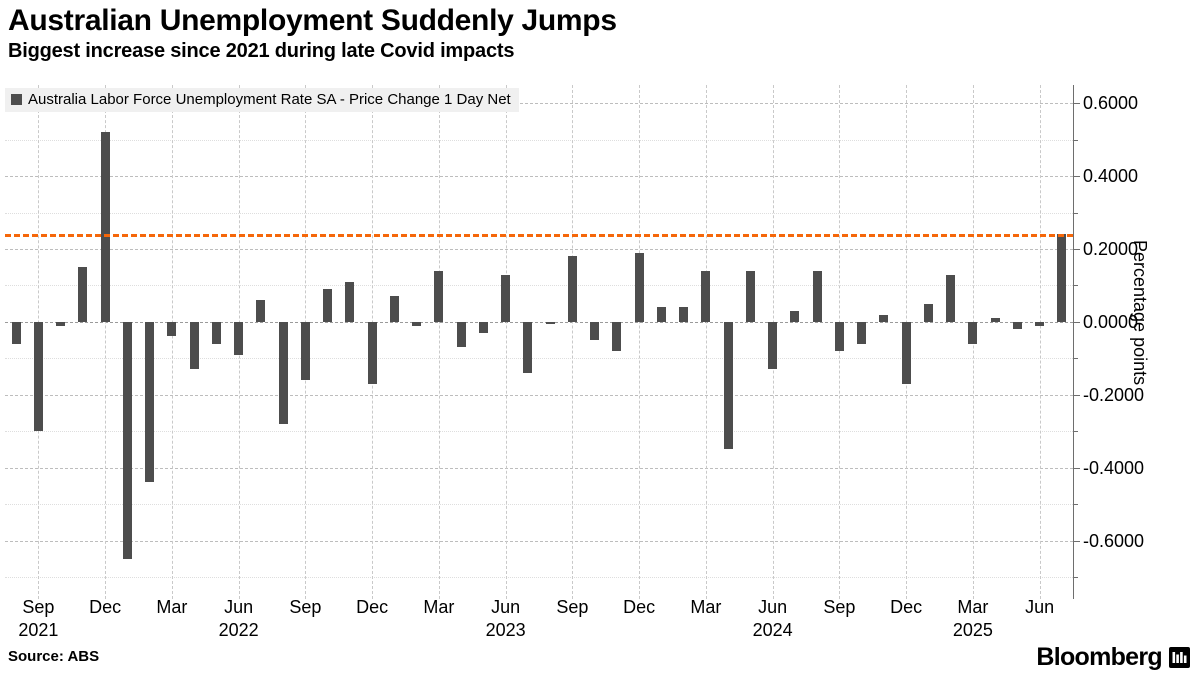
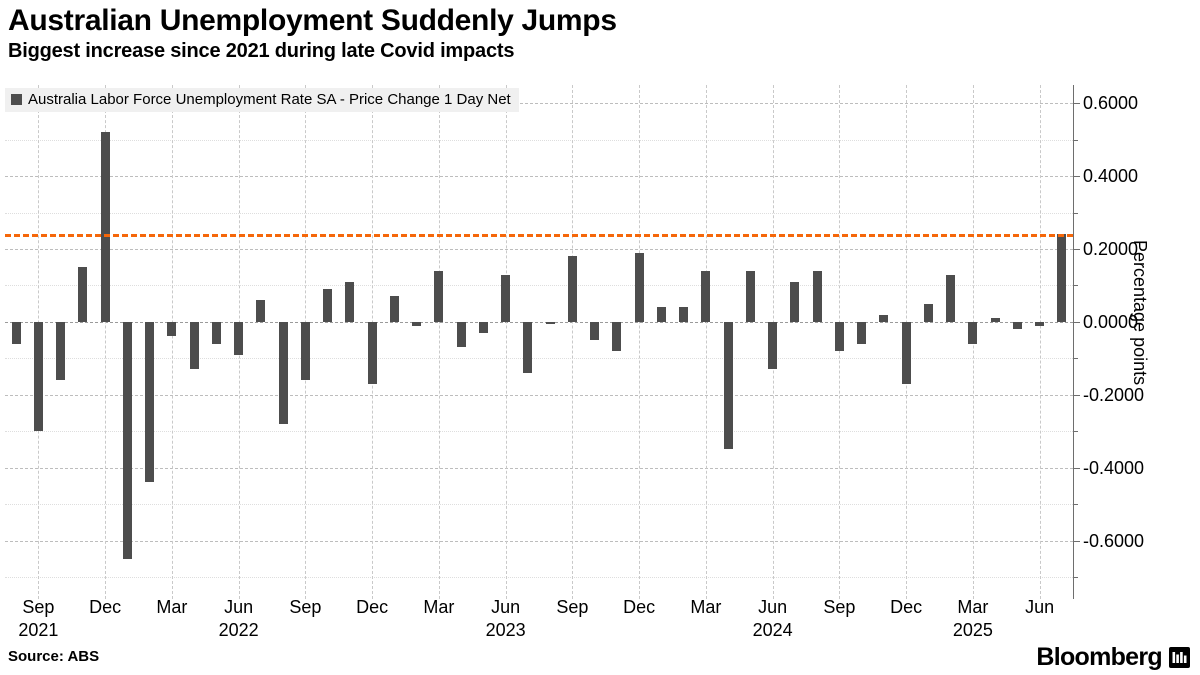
Sep 2021: -0.01 -> -0.16
Jun 2024: 0.03 -> 0.11
